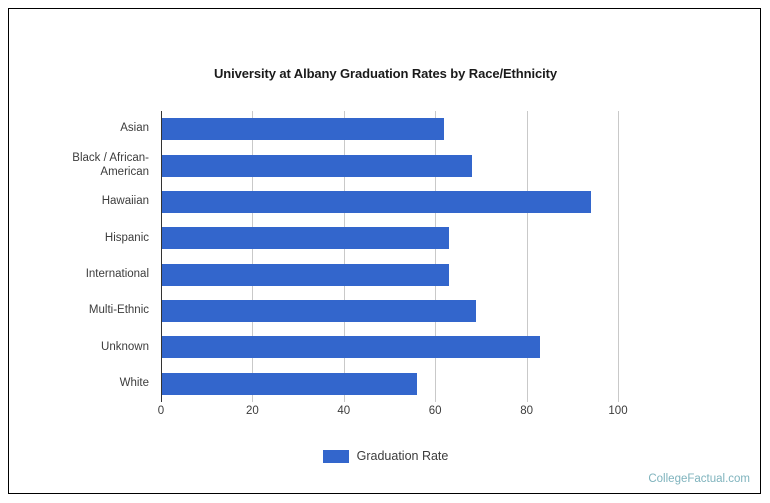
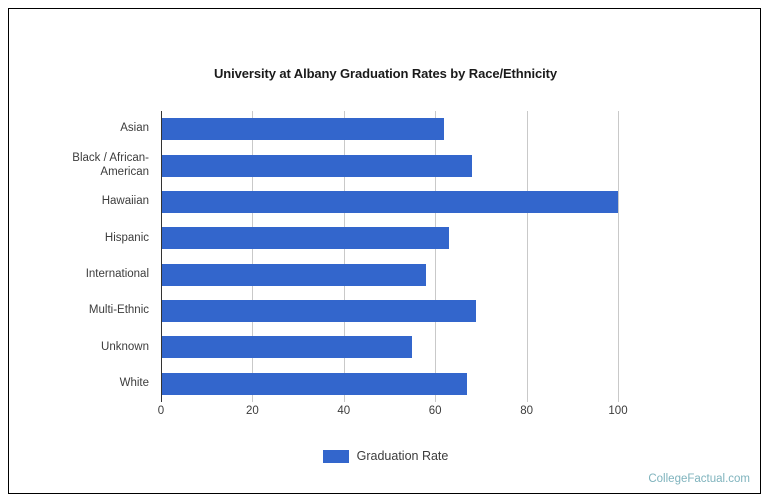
Hawaiian: 94 -> 100
International: 63 -> 58
Unknown: 83 -> 55
White: 56 -> 67
